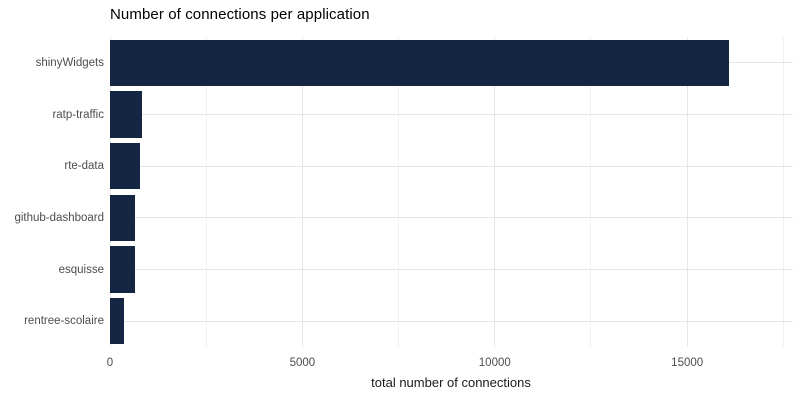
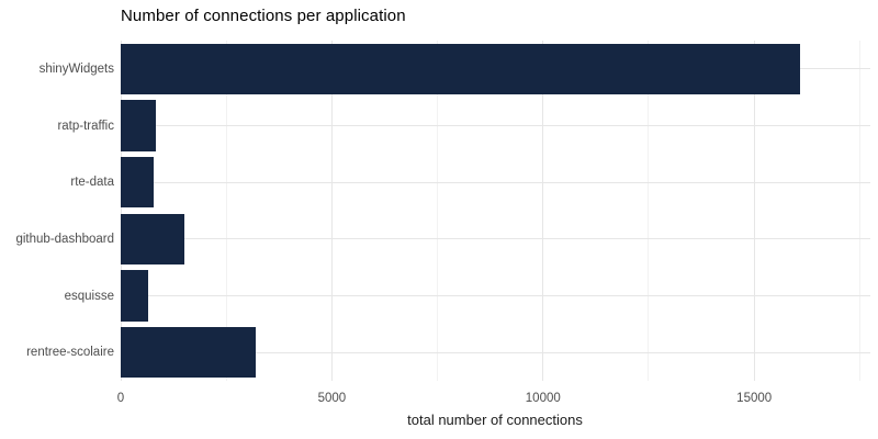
github-dashboard: 700 -> 1500
rentree-scolaire: 400 -> 3200
